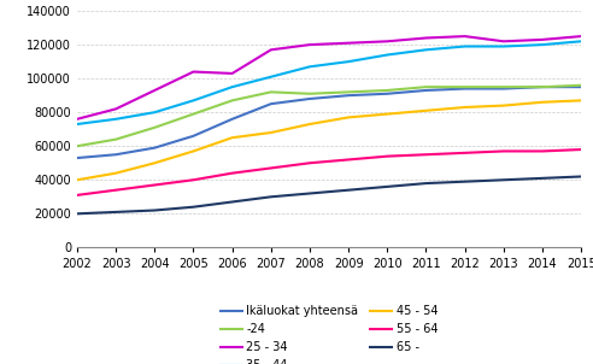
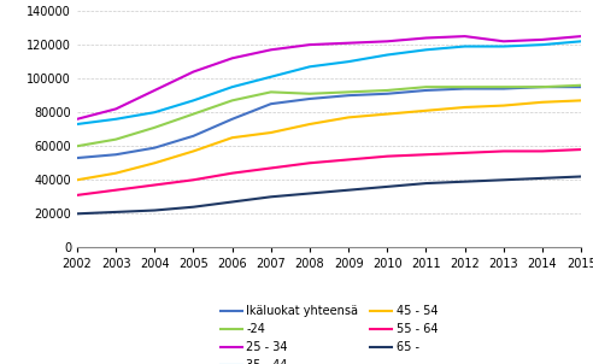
25 - 34/2006: 103000 -> 112000
